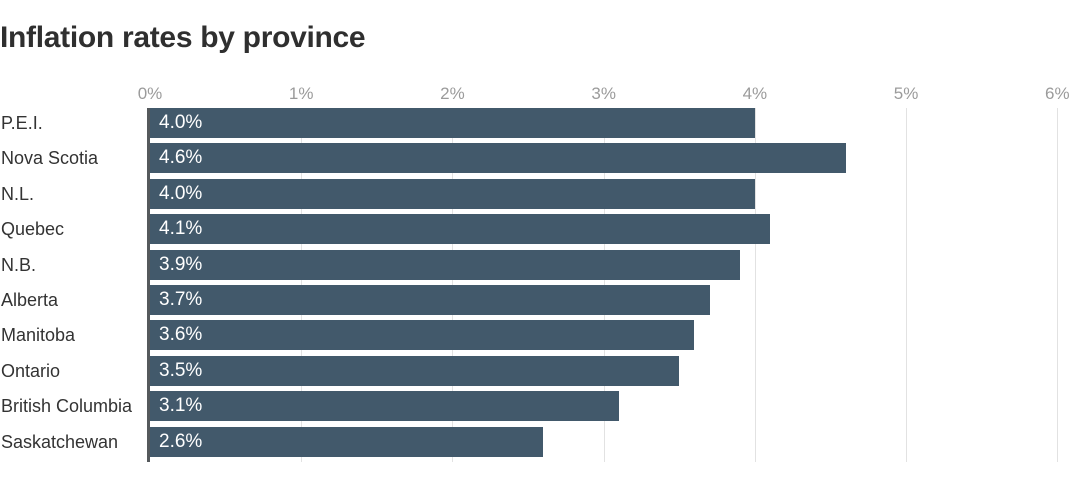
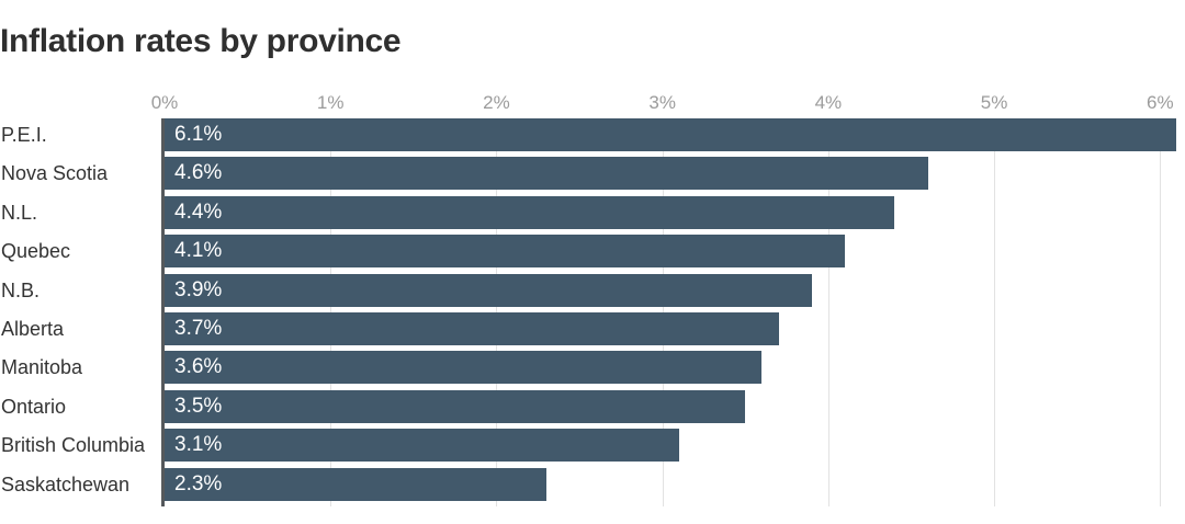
P.E.I.: 4.0% -> 6.1%
N.L.: 4.0% -> 4.4%
Saskatchewan: 2.6% -> 2.3%
